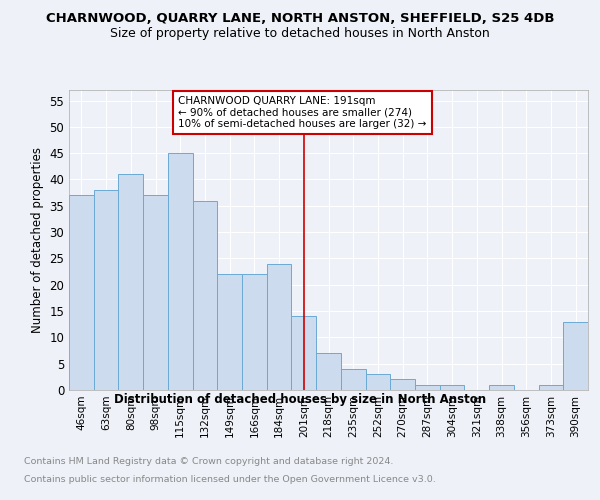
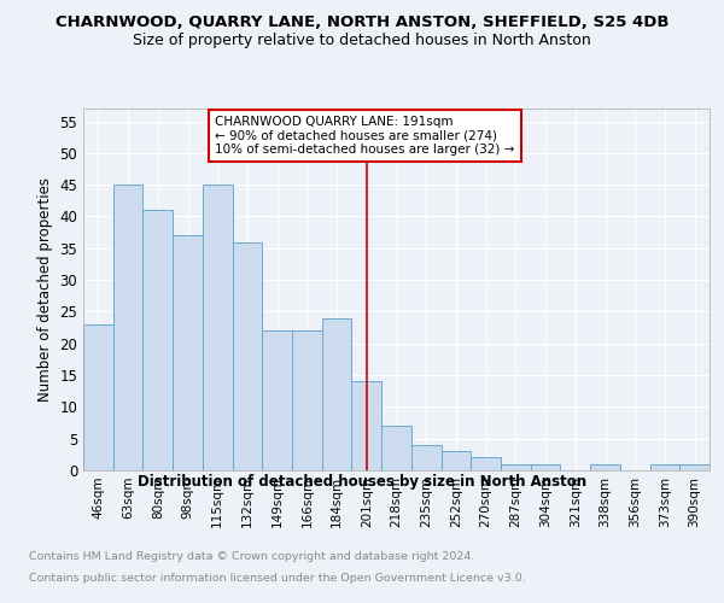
46sqm: 37 -> 23
63sqm: 38 -> 45
390sqm: 13 -> 1
